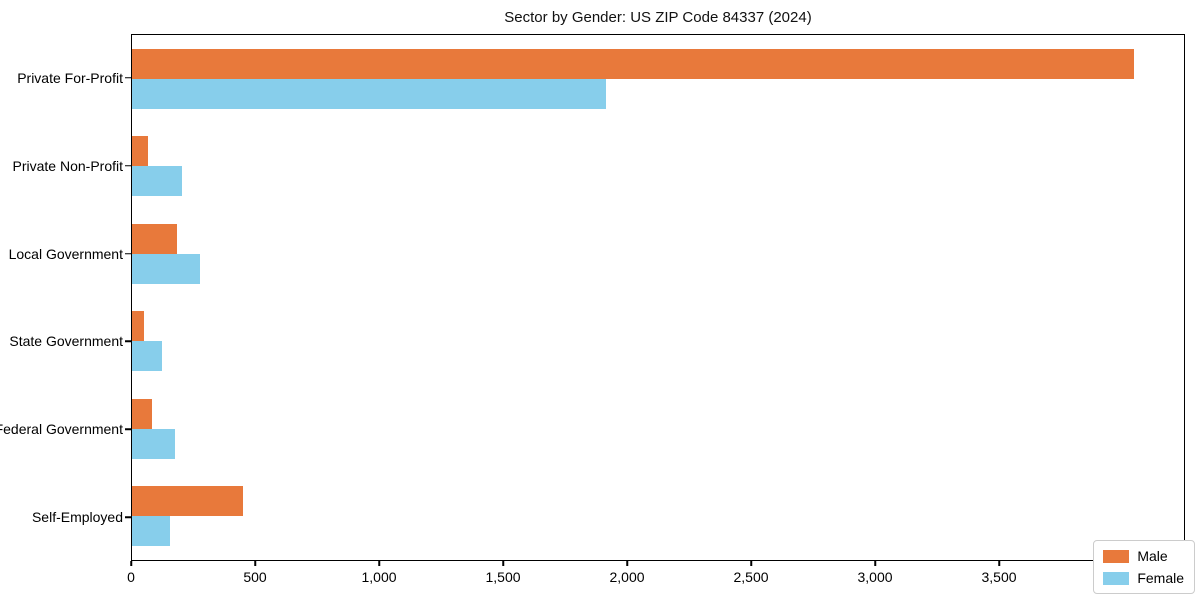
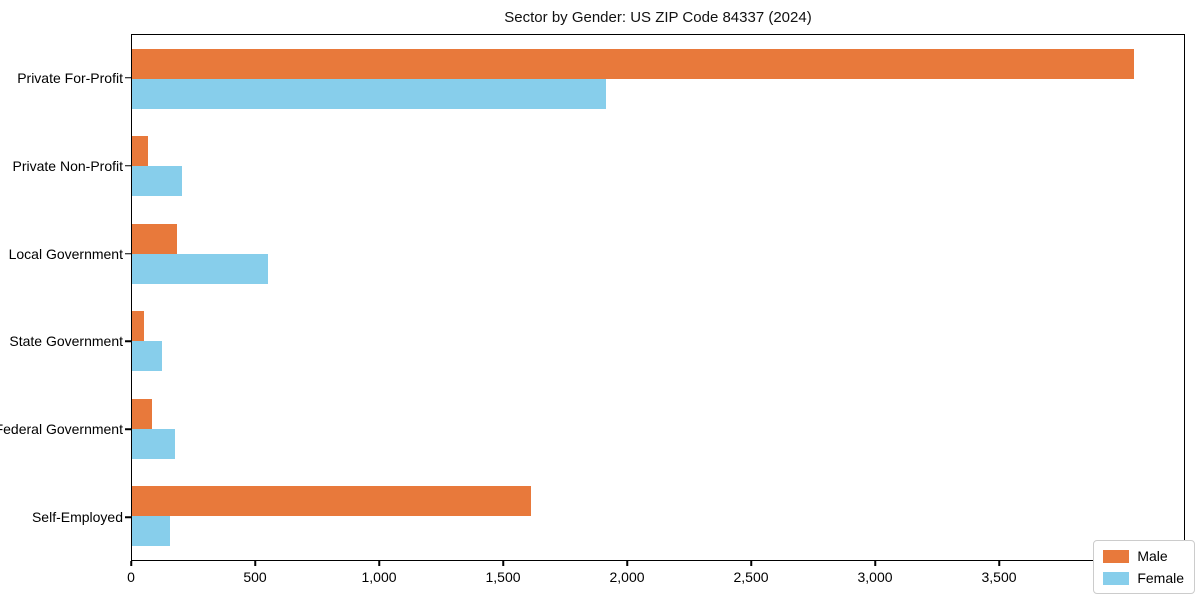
Female/Local Government: 280 -> 550
Male/Self-Employed: 450 -> 1610
